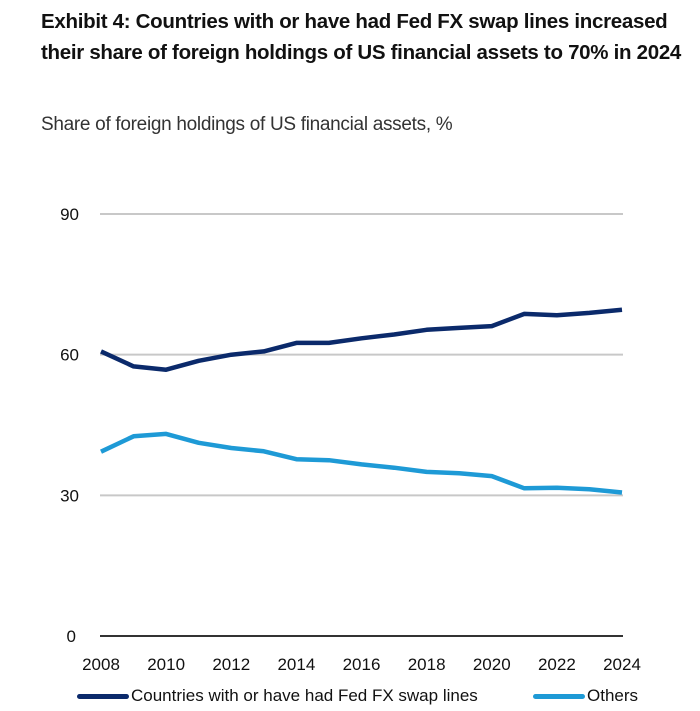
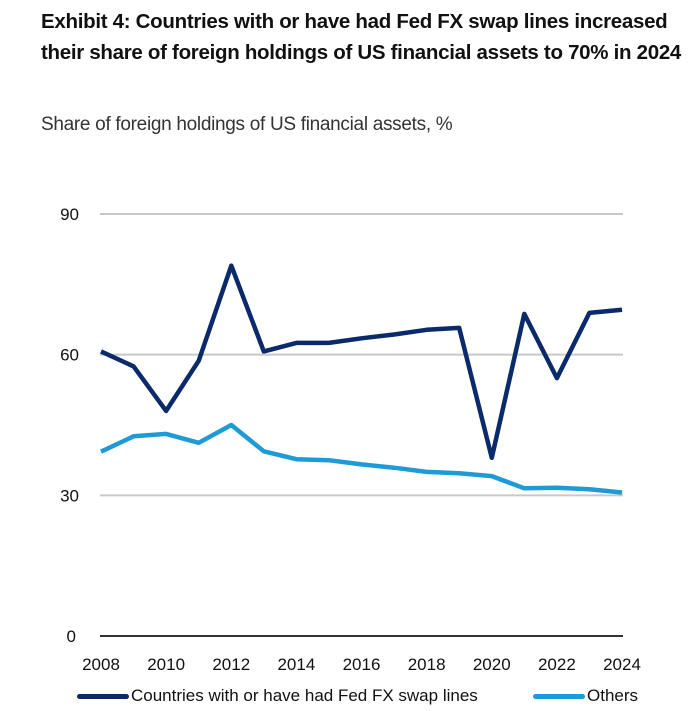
Countries with or have had Fed FX swap lines/2010: 57 -> 48
Countries with or have had Fed FX swap lines/2012: 60 -> 79
Others/2012: 40 -> 45
Countries with or have had Fed FX swap lines/2020: 66 -> 38
Countries with or have had Fed FX swap lines/2022: 68 -> 55
